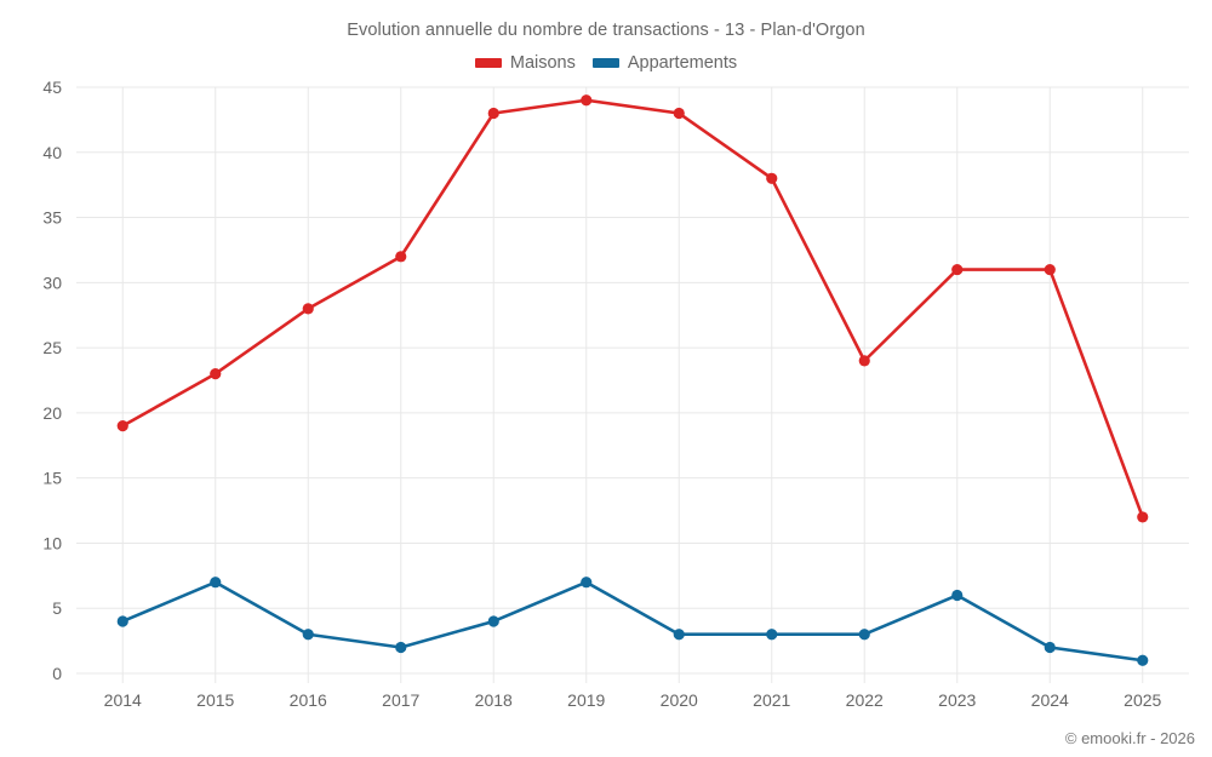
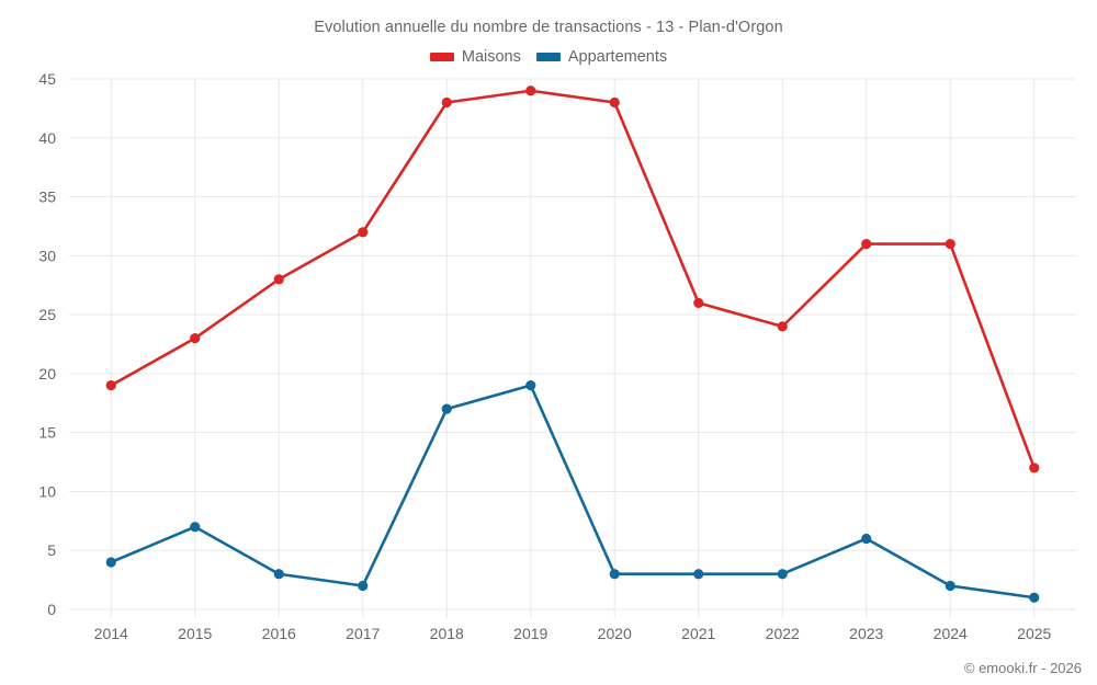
Appartements/2018: 4 -> 17
Appartements/2019: 7 -> 19
Maisons/2021: 38 -> 26
